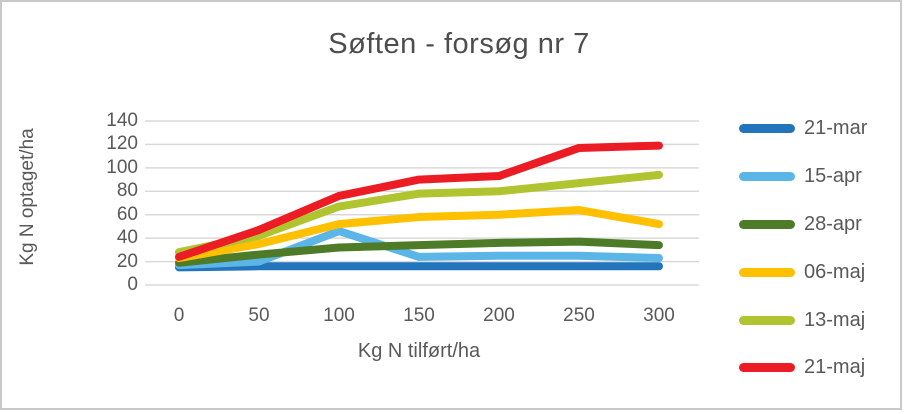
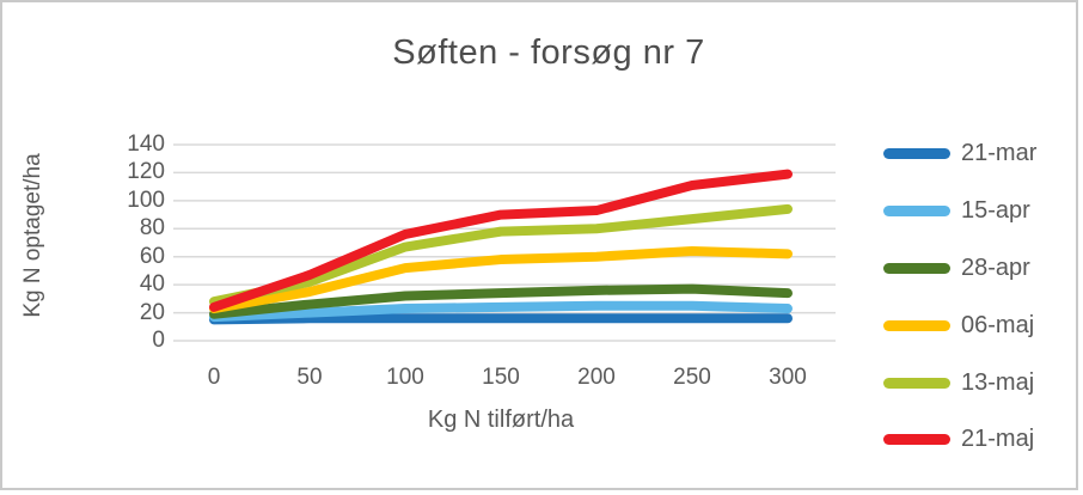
15-apr/100: 46 -> 23
21-maj/250: 117 -> 111
06-maj/300: 52 -> 62
